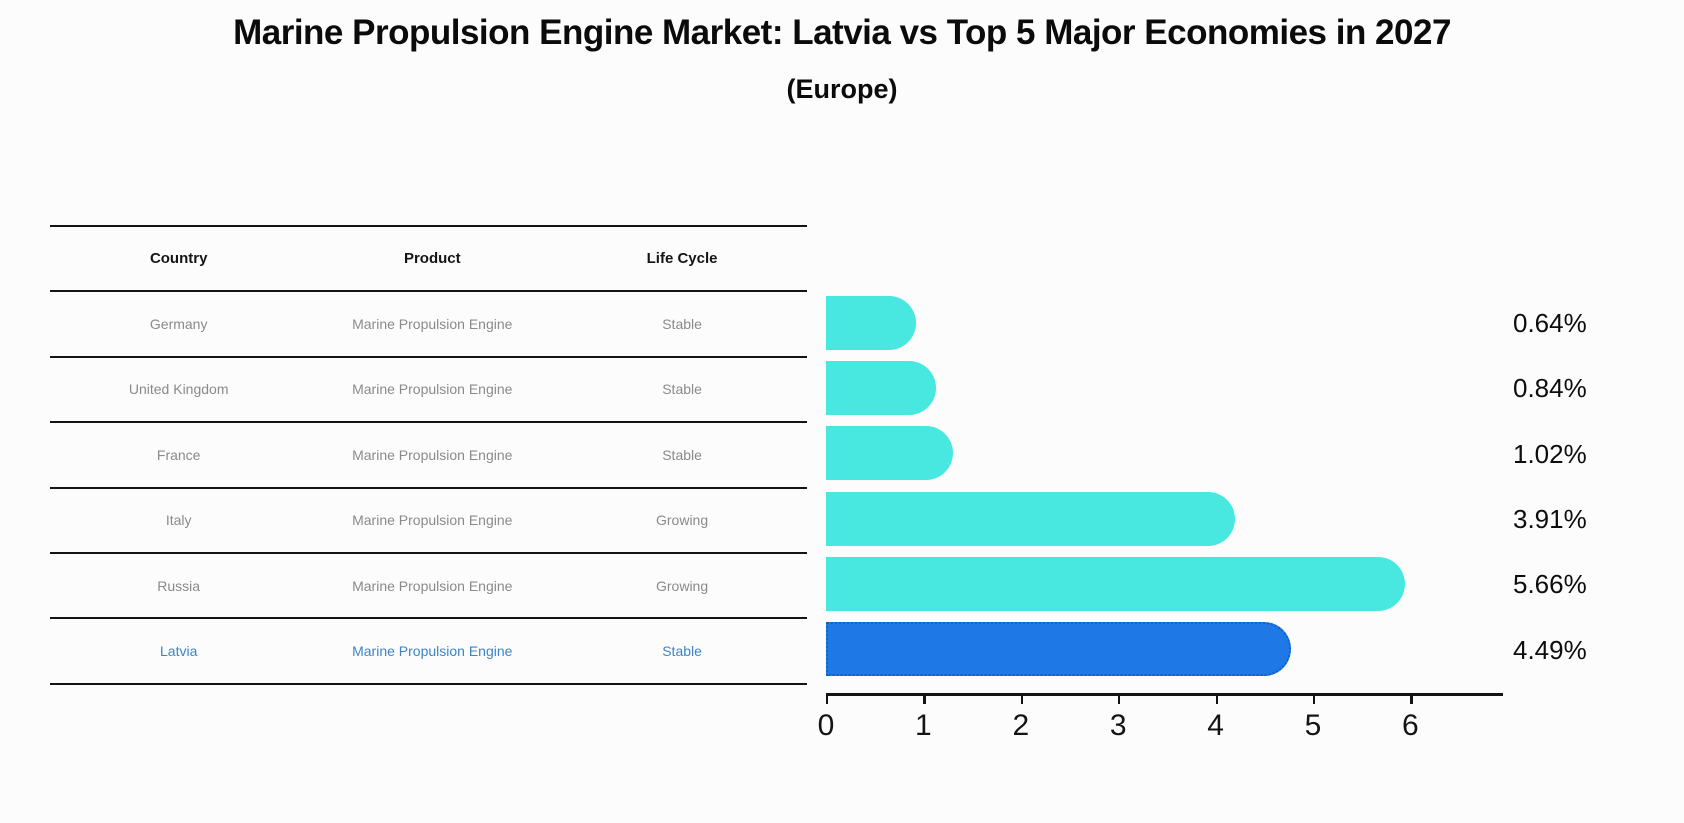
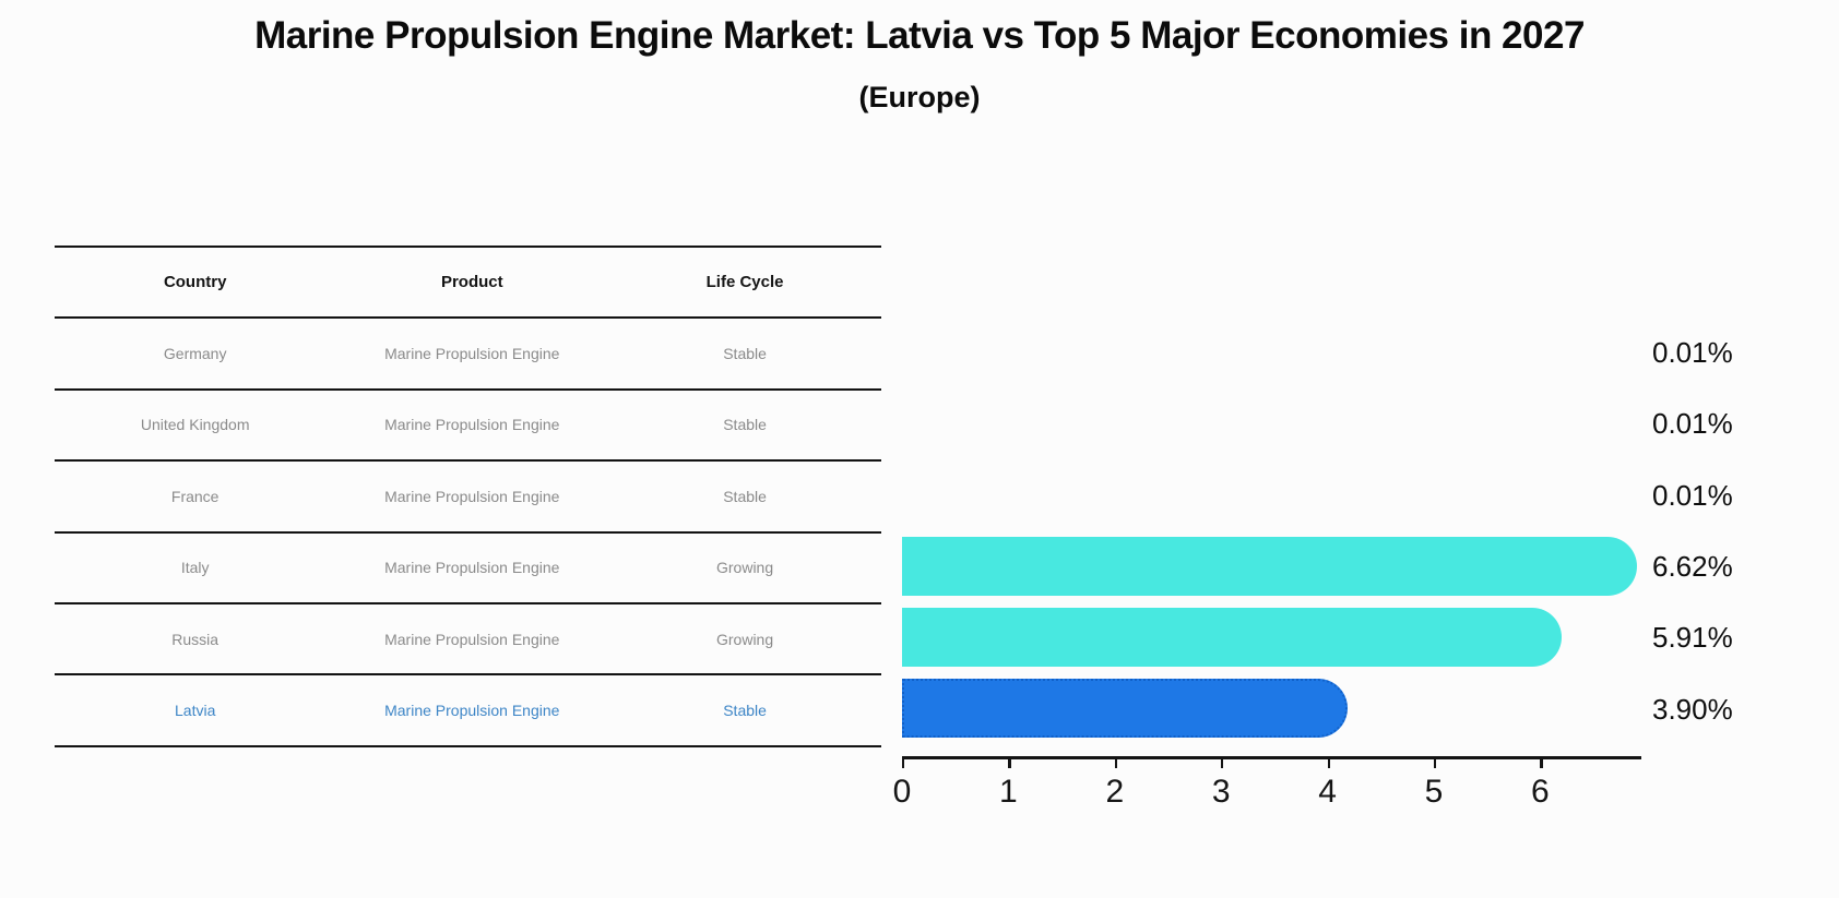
Germany: 0.64% -> 0.01%
United Kingdom: 0.84% -> 0.01%
France: 1.02% -> 0.01%
Italy: 3.91% -> 6.62%
Russia: 5.66% -> 5.91%
Latvia: 4.49% -> 3.90%
